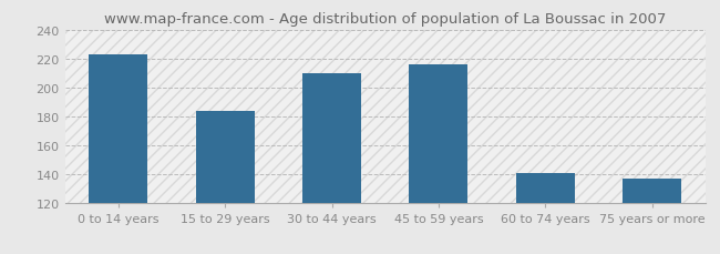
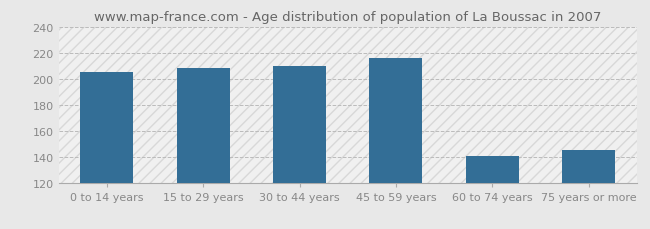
0 to 14 years: 223 -> 205
15 to 29 years: 184 -> 208
75 years or more: 137 -> 145
